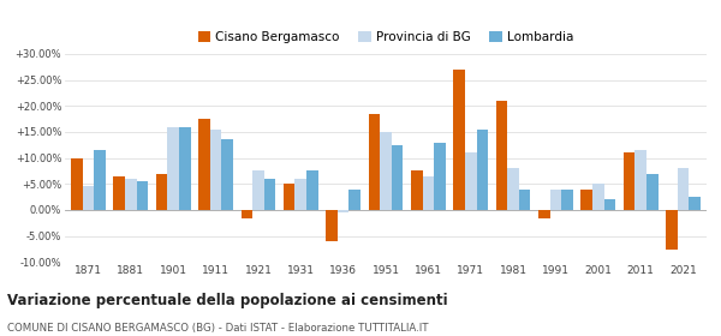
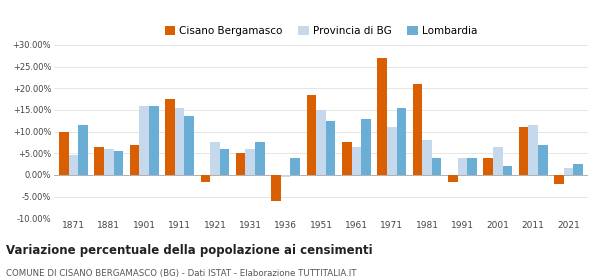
Provincia di BG/2001: 5.0% -> 6.5%
Cisano Bergamasco/2021: -7.5% -> -2.0%
Provincia di BG/2021: 8.0% -> 1.5%
